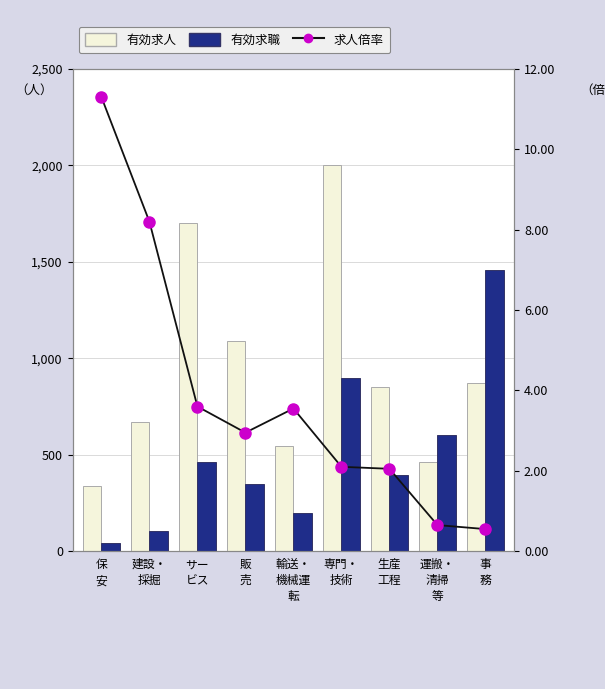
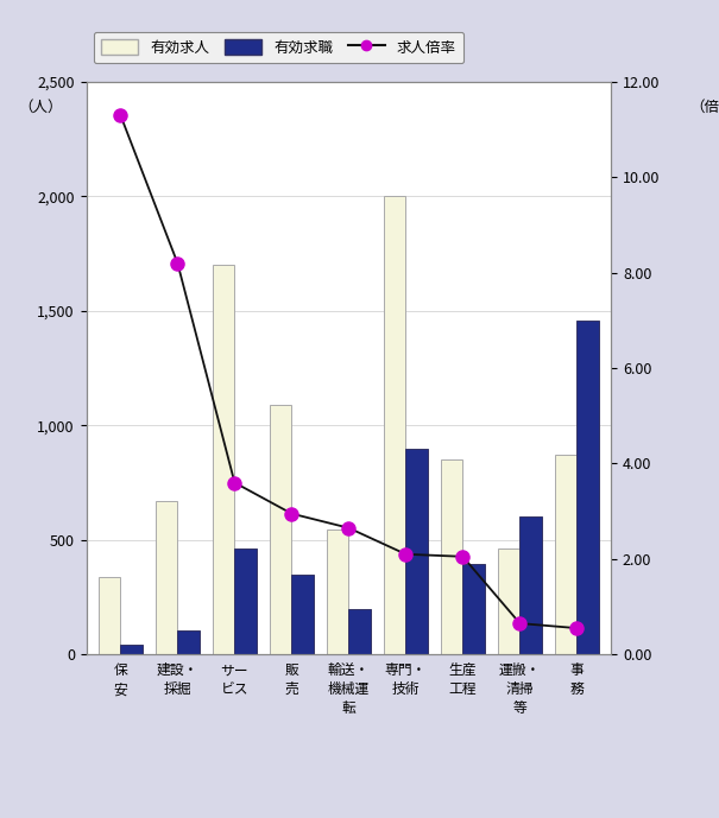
求人倍率/輸送・ 機械運 転: 3.55 -> 2.65
